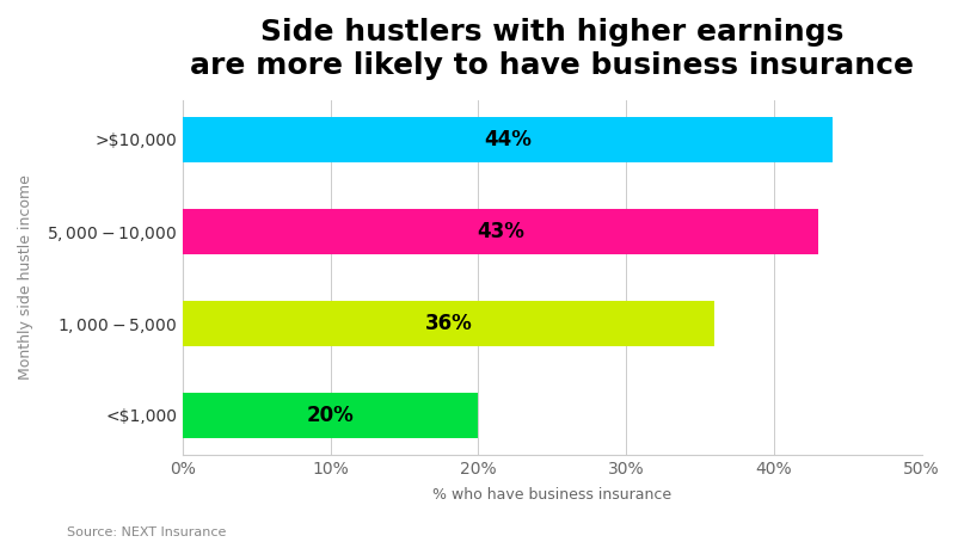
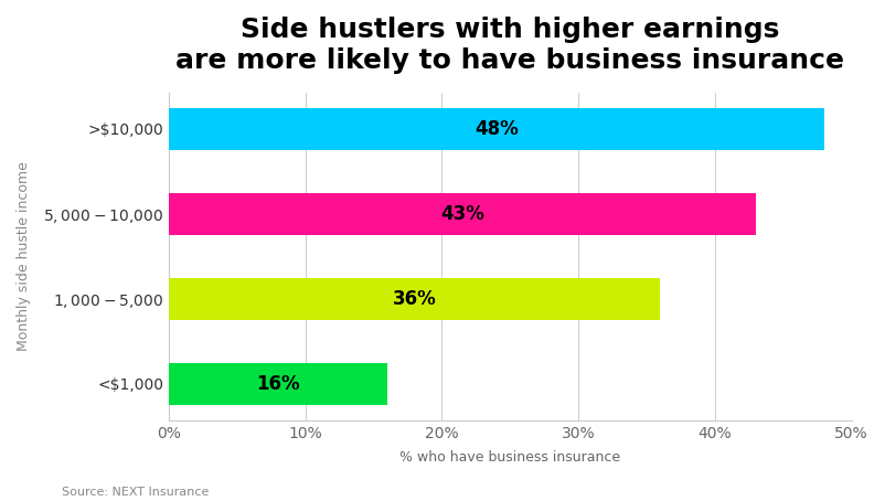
>$10,000: 44% -> 48%
<$1,000: 20% -> 16%
